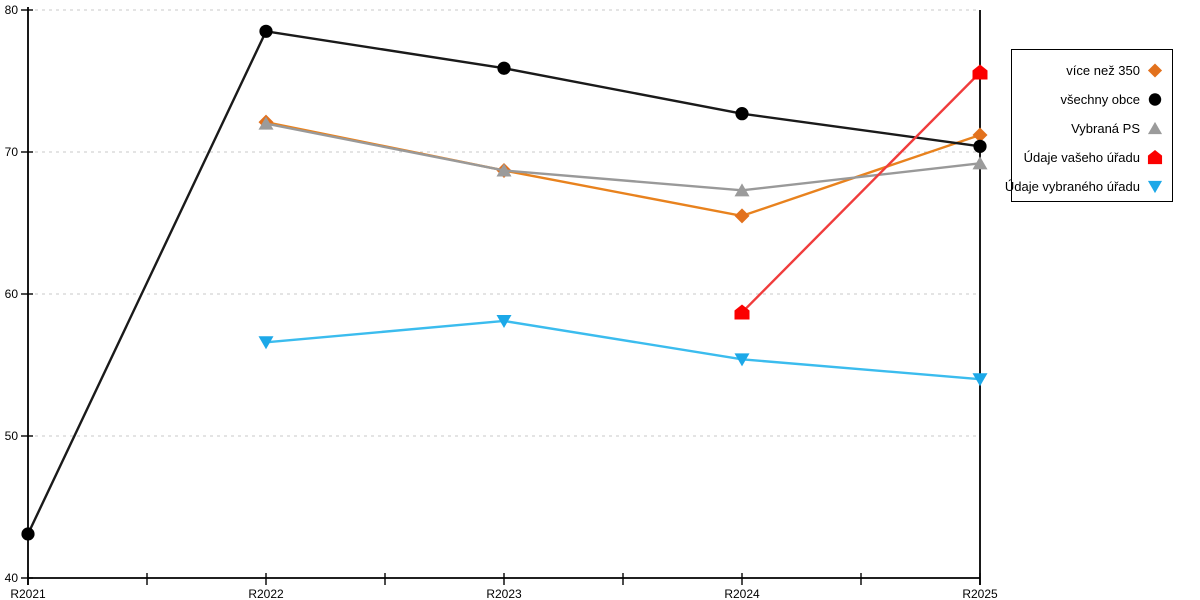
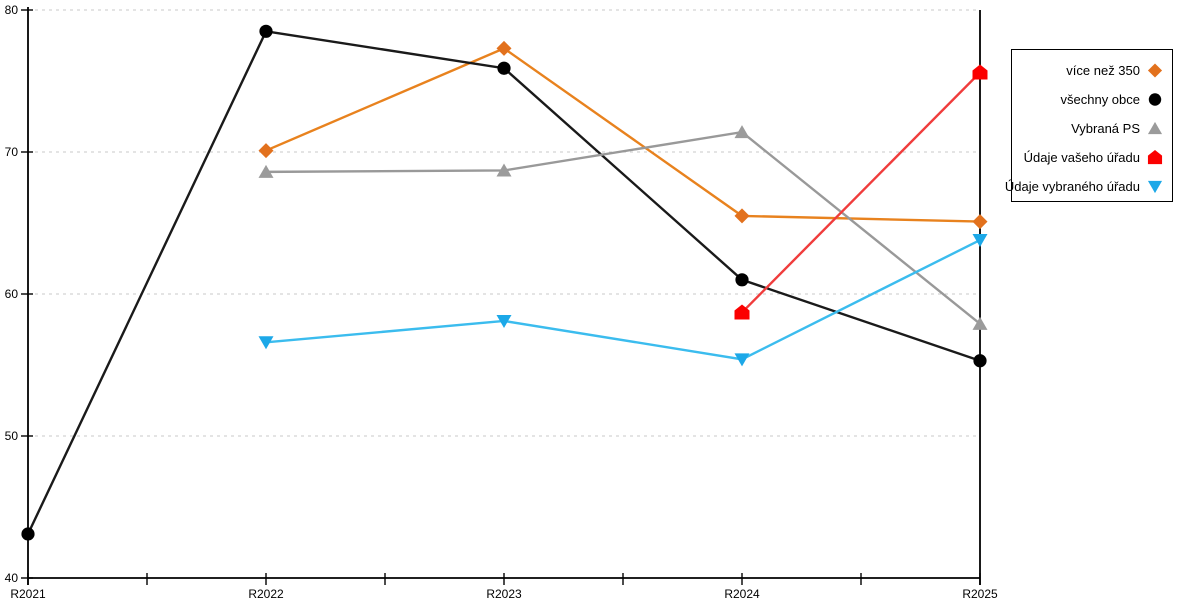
více než 350/R2022: 72.1 -> 70.1
Vybraná PS/R2022: 72.0 -> 68.6
více než 350/R2023: 68.7 -> 77.3
všechny obce/R2024: 72.7 -> 61.0
Vybraná PS/R2024: 67.3 -> 71.4
více než 350/R2025: 71.2 -> 65.1
všechny obce/R2025: 70.4 -> 55.3
Vybraná PS/R2025: 69.2 -> 57.9
Údaje vybraného úřadu/R2025: 54.0 -> 63.8
